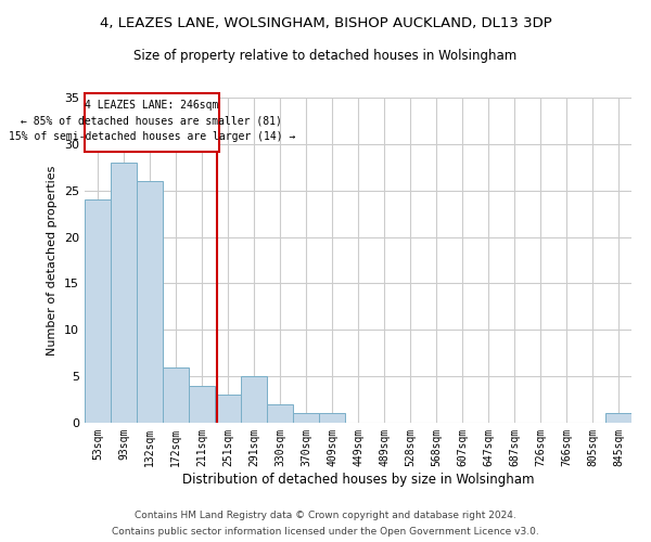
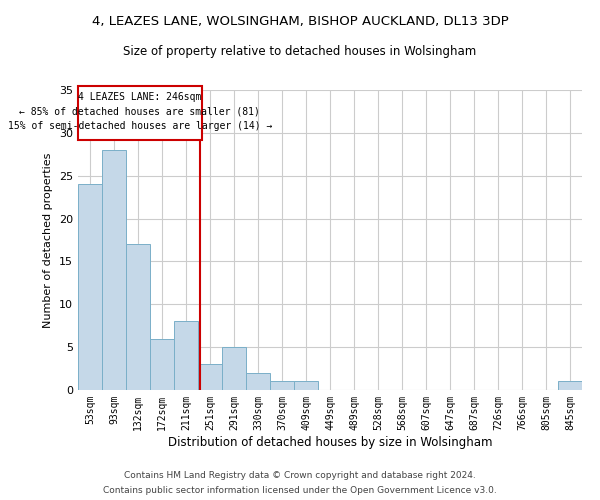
132sqm: 26 -> 17
211sqm: 4 -> 8
